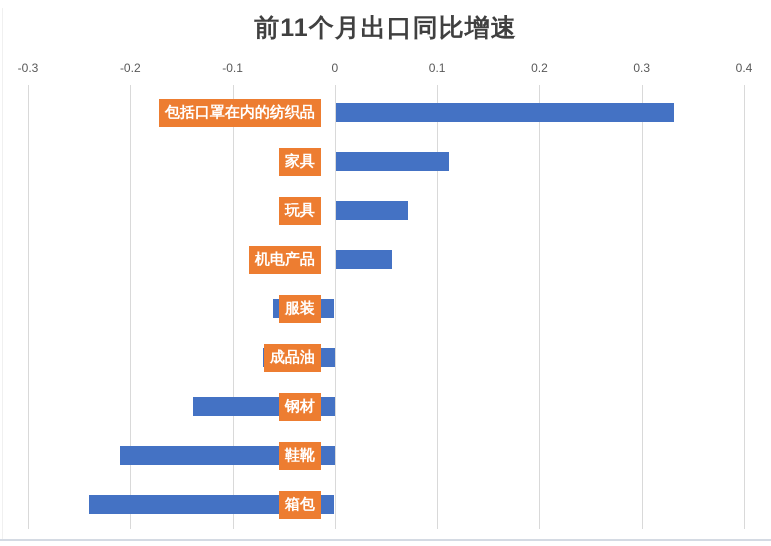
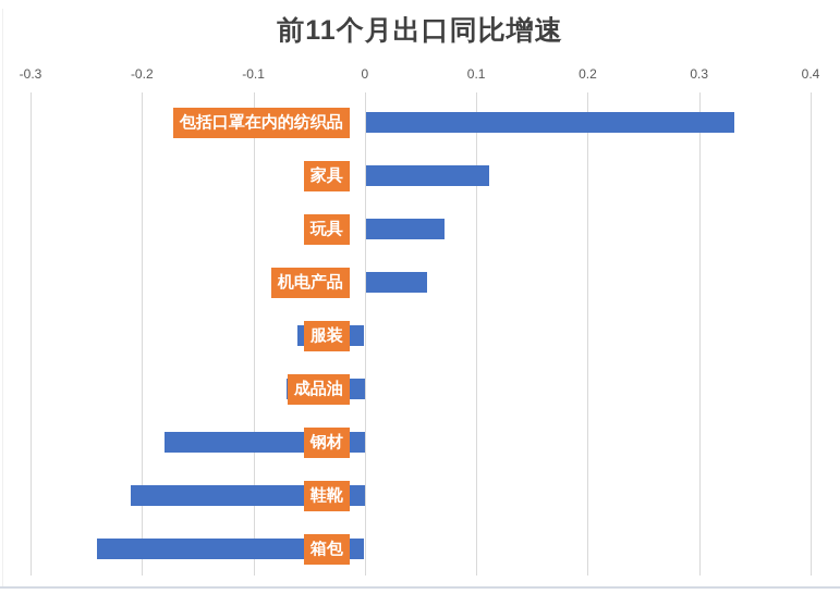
钢材: -0.139 -> -0.180
